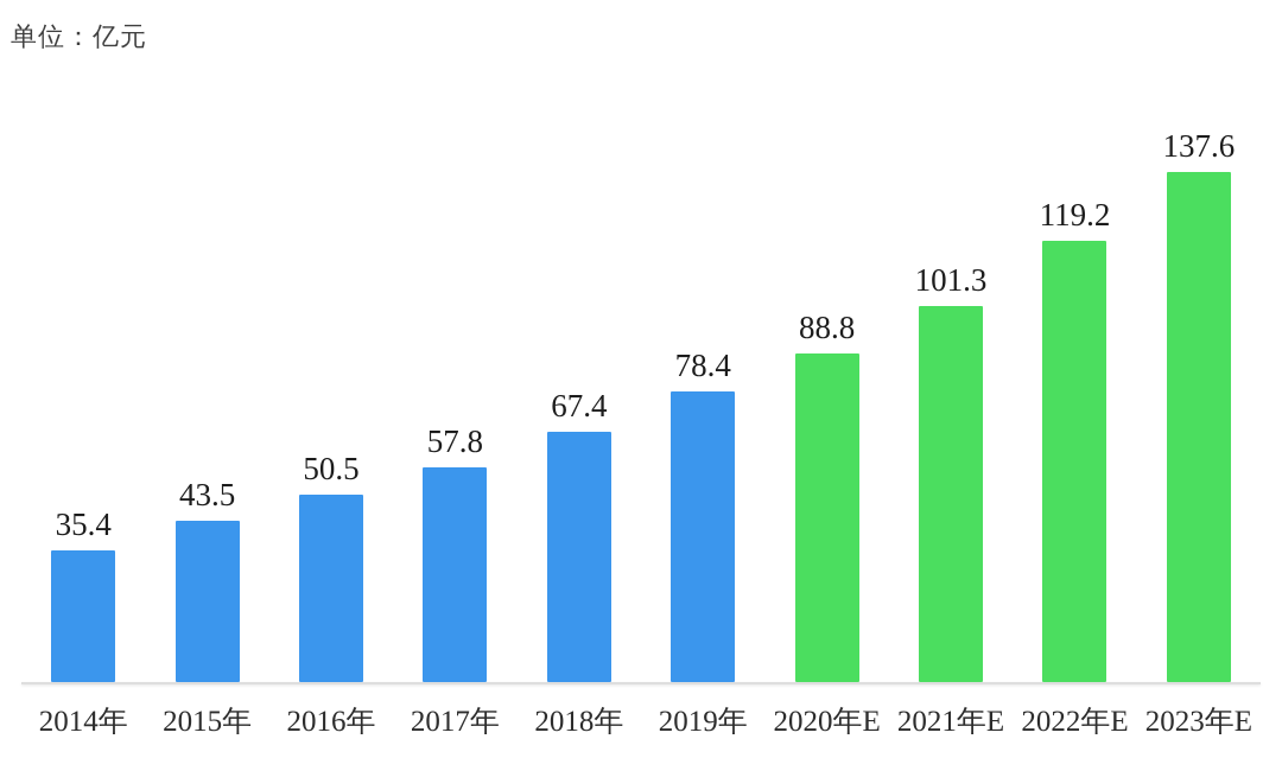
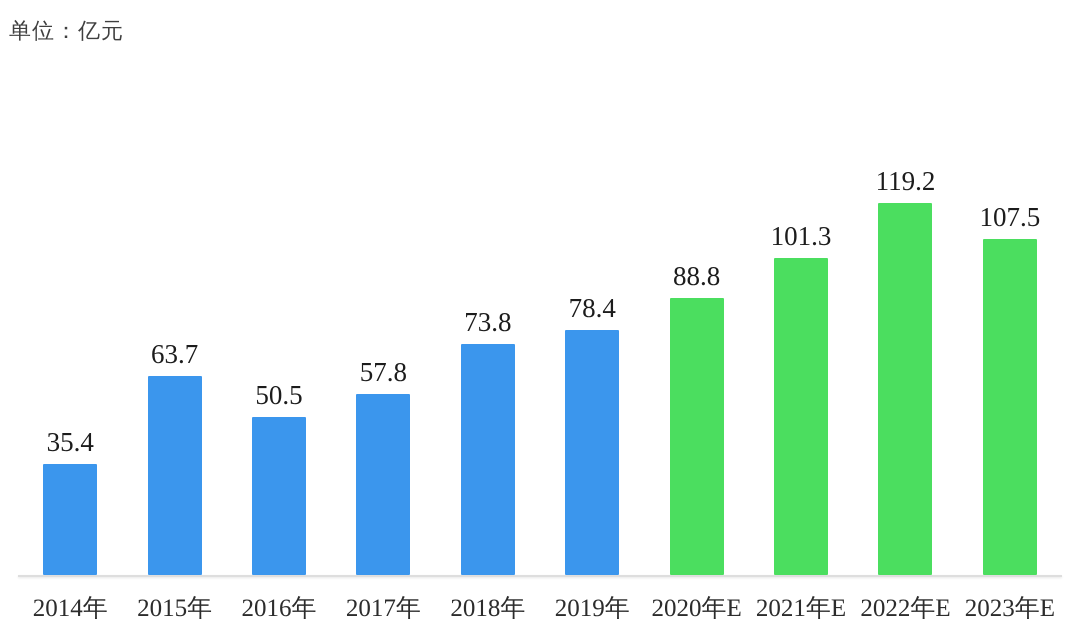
2015年: 43.5 -> 63.7
2018年: 67.4 -> 73.8
2023年E: 137.6 -> 107.5
